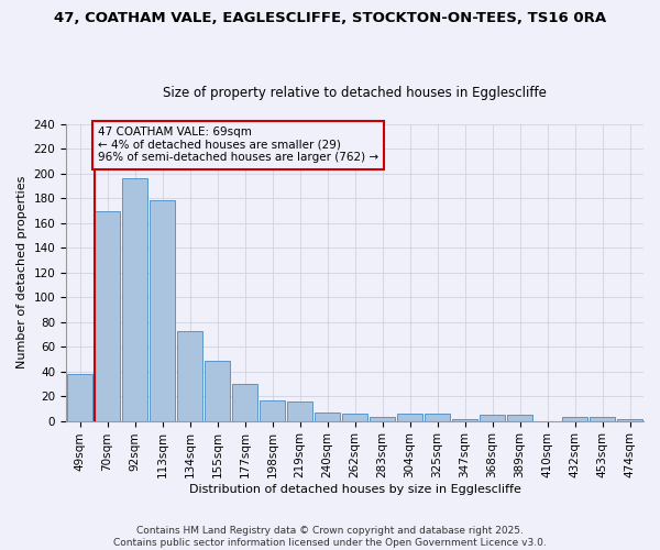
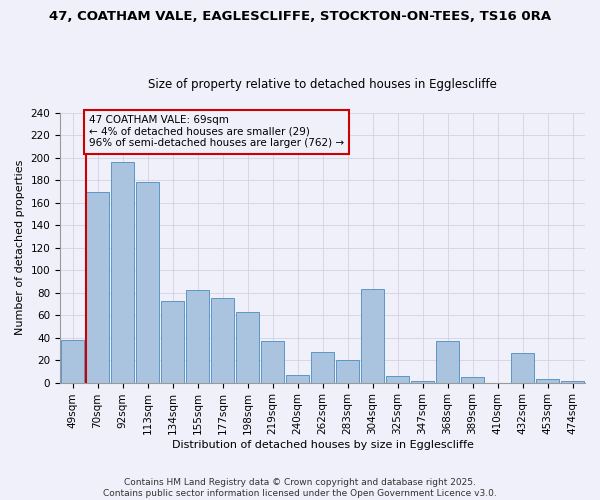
155sqm: 49 -> 82
177sqm: 30 -> 75
198sqm: 17 -> 63
219sqm: 16 -> 37
262sqm: 6 -> 27
283sqm: 3 -> 20
304sqm: 6 -> 83
368sqm: 5 -> 37
432sqm: 3 -> 26
